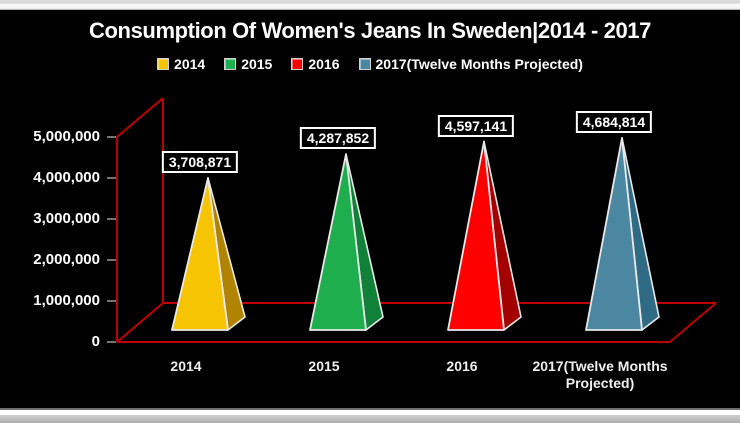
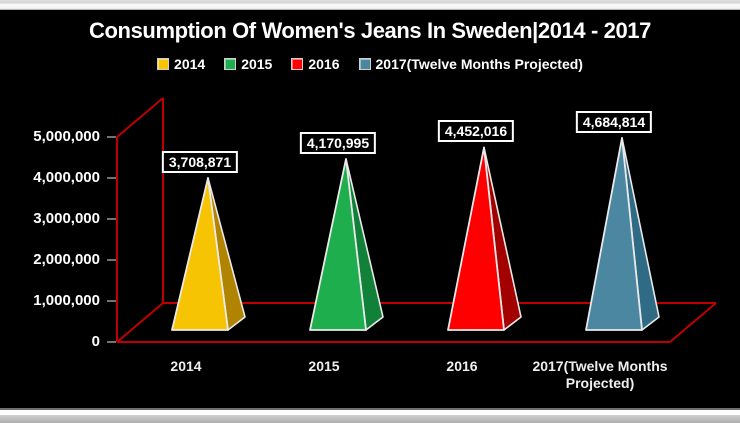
2015: 4,287,852 -> 4,170,995
2016: 4,597,141 -> 4,452,016
